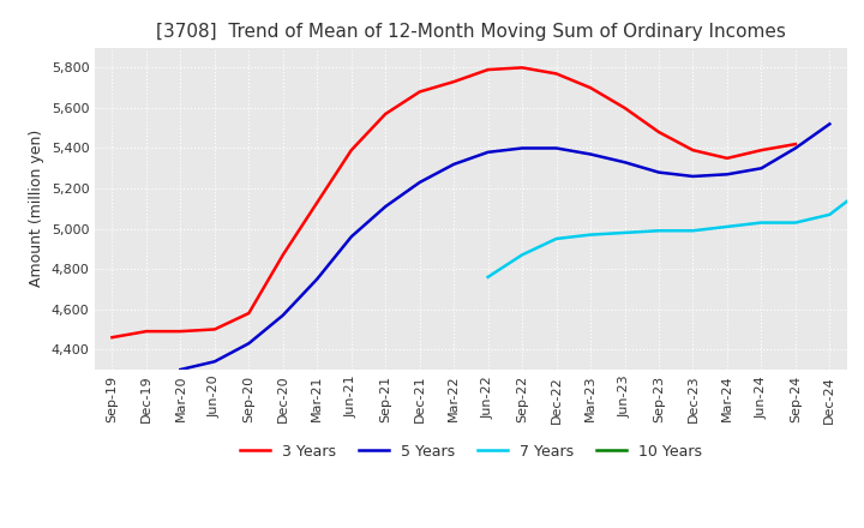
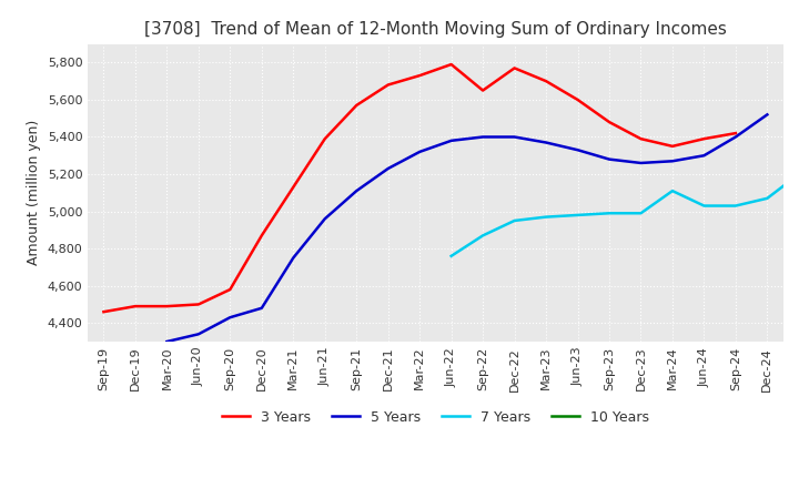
5 Years/Dec-20: 4,570 -> 4,480
3 Years/Sep-22: 5,800 -> 5,650
7 Years/Mar-24: 5,010 -> 5,110
